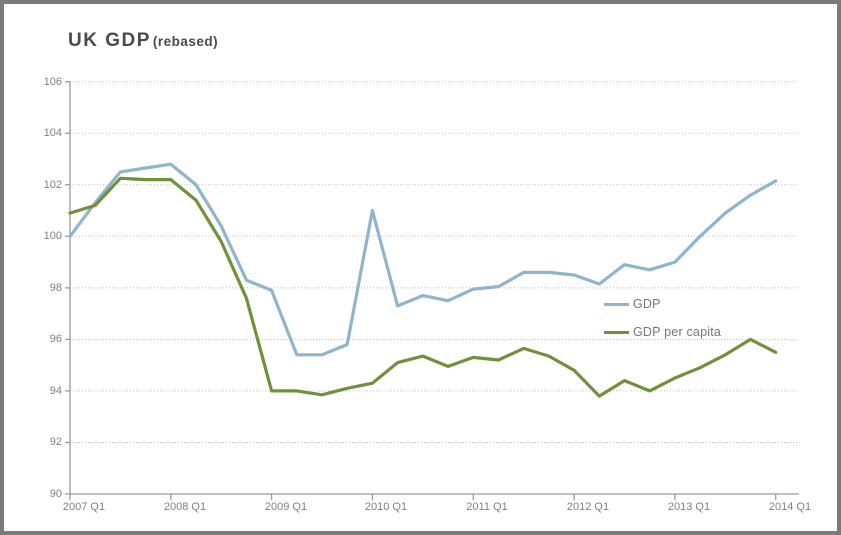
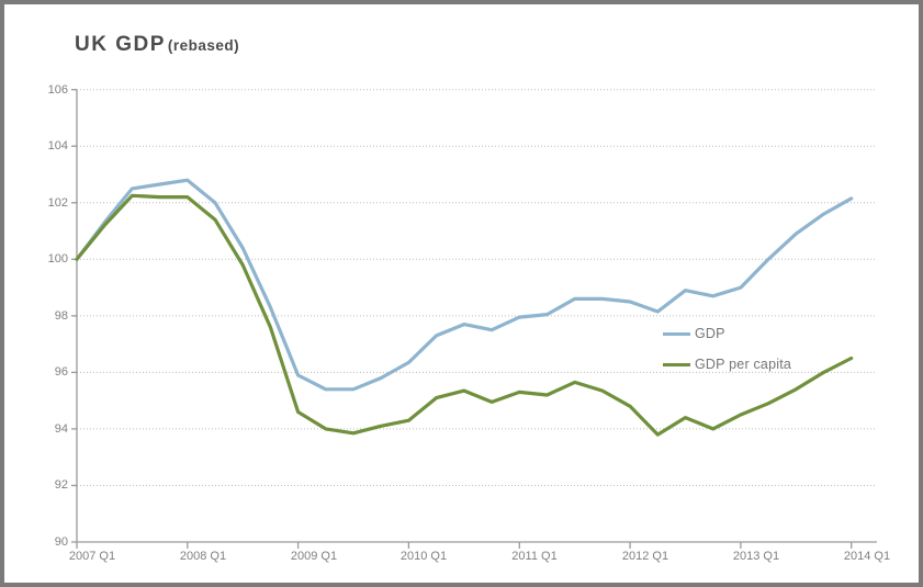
GDP per capita/2007 Q1: 100.9 -> 100.0
GDP/2009 Q1: 97.9 -> 95.9
GDP per capita/2009 Q1: 94.0 -> 94.6
GDP/2010 Q1: 101.0 -> 96.3
GDP per capita/2014 Q1: 95.5 -> 96.5
